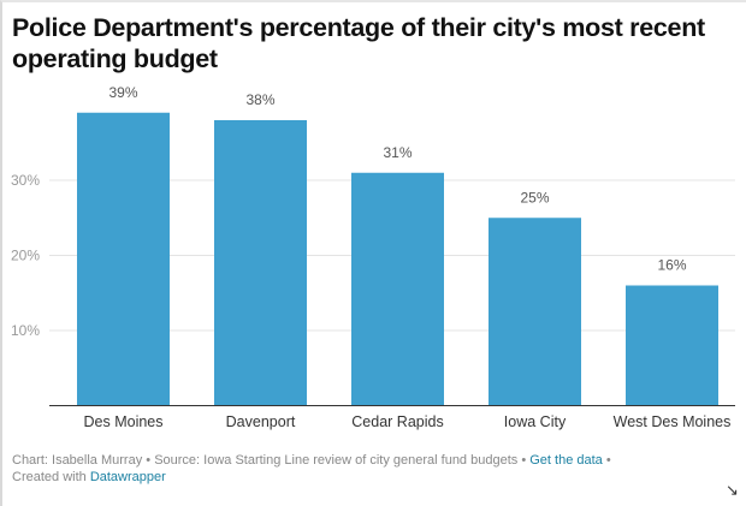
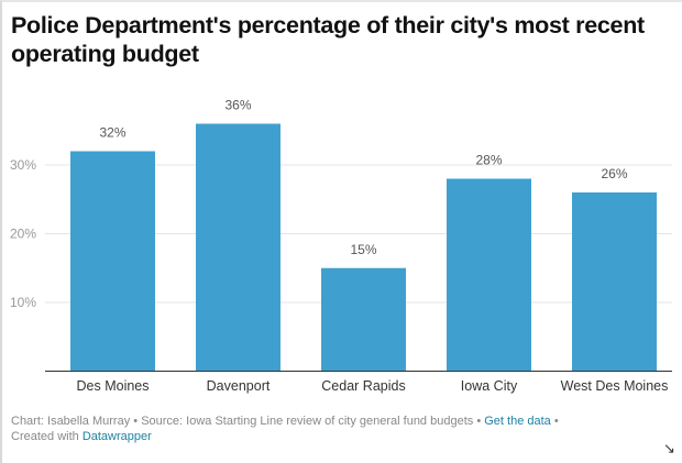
Des Moines: 39% -> 32%
Davenport: 38% -> 36%
Cedar Rapids: 31% -> 15%
Iowa City: 25% -> 28%
West Des Moines: 16% -> 26%
